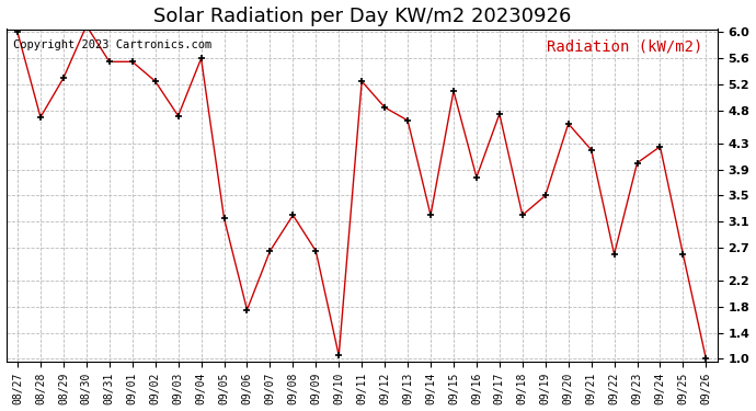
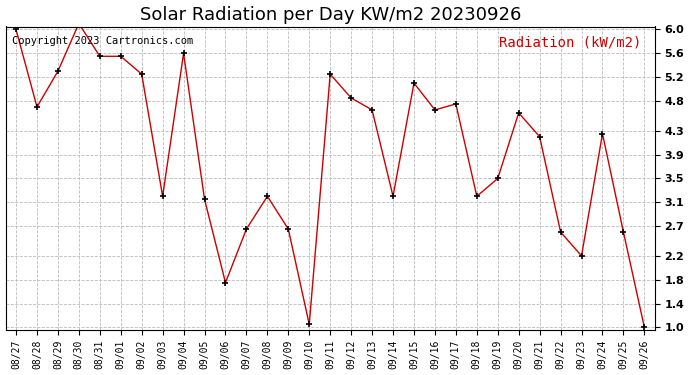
09/03: 4.72 -> 3.20
09/16: 3.78 -> 4.65
09/23: 4.00 -> 2.20
